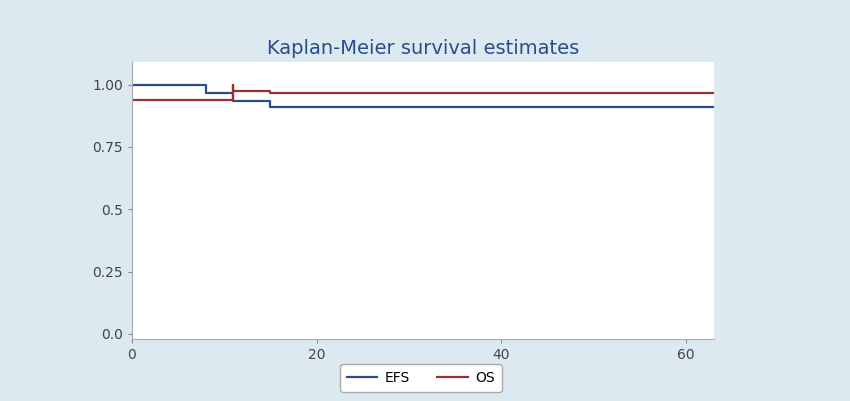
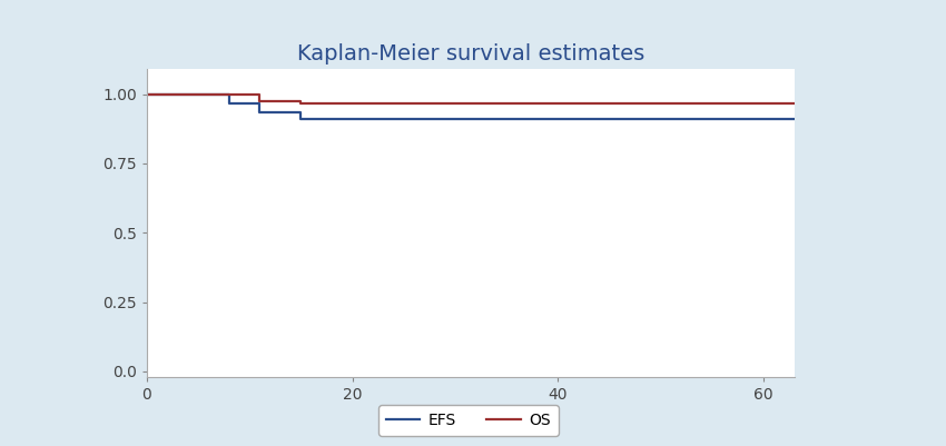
OS/0: 0.940 -> 1.000
